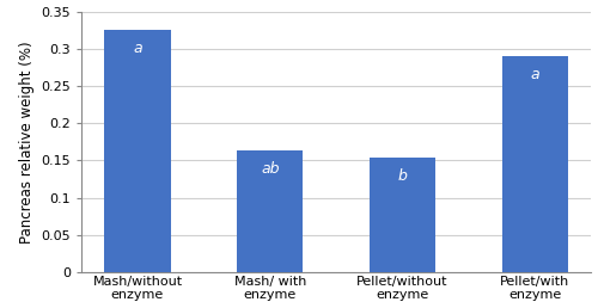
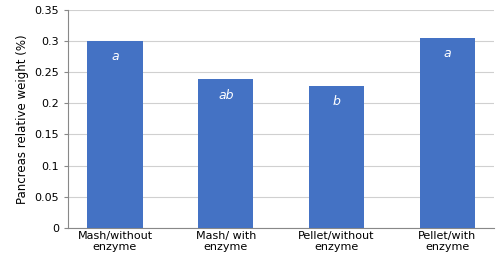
Mash/without enzyme: 0.326 -> 0.300
Mash/ with enzyme: 0.164 -> 0.238
Pellet/without enzyme: 0.154 -> 0.228
Pellet/with enzyme: 0.290 -> 0.305
